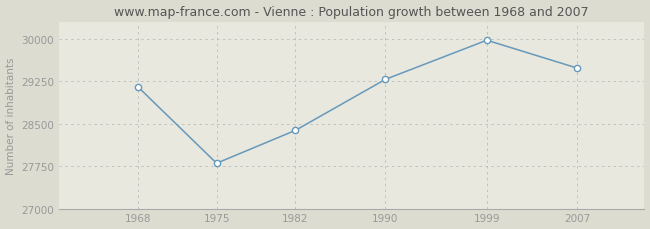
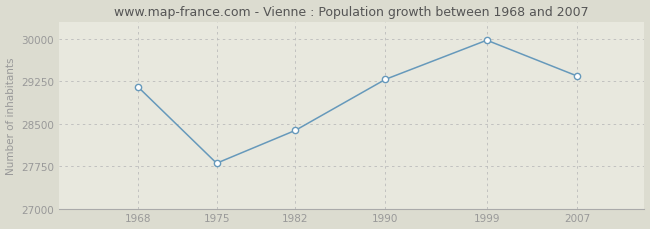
2007: 29480 -> 29340
